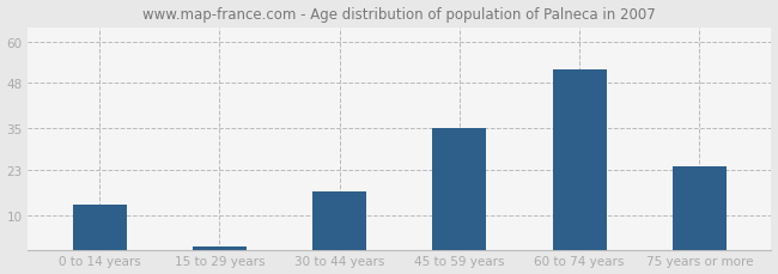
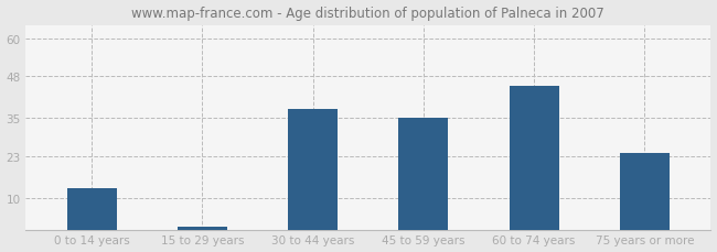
30 to 44 years: 17 -> 38
60 to 74 years: 52 -> 45
